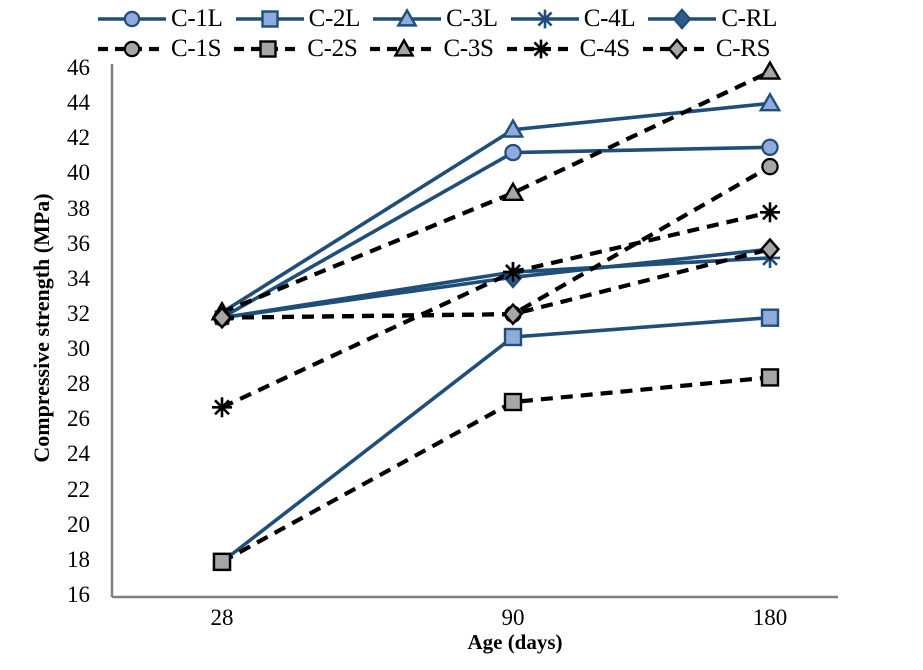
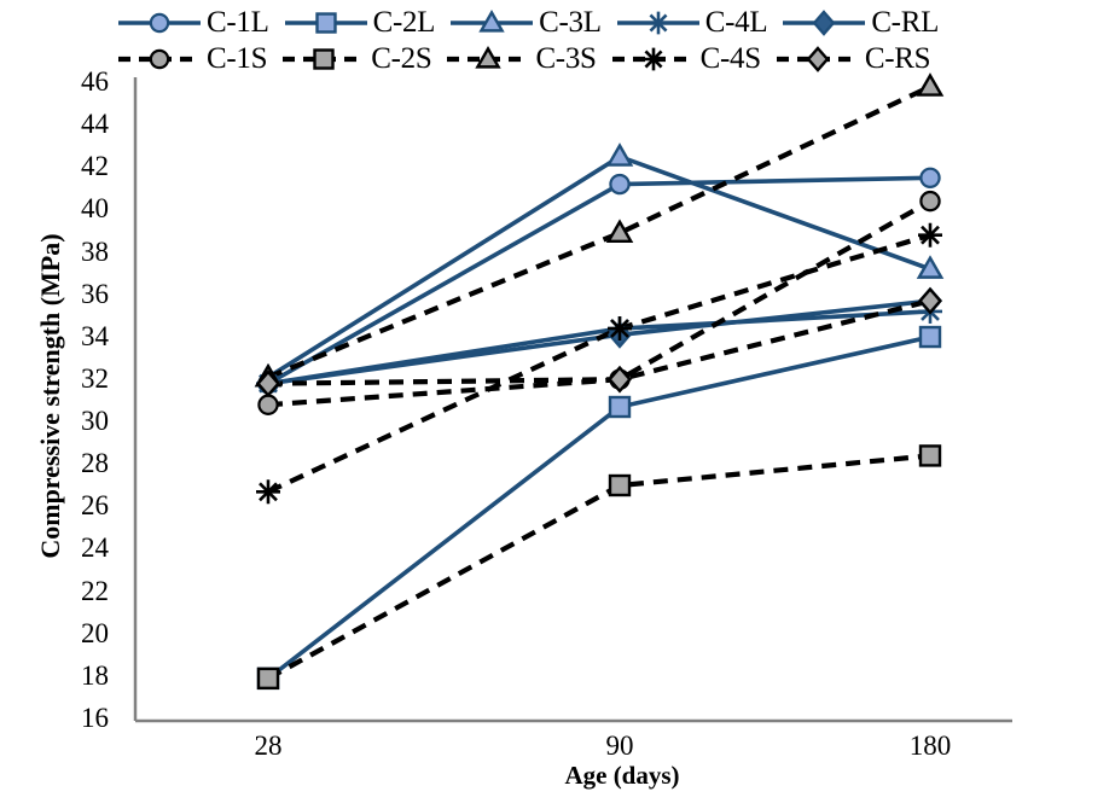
C-1S/28: 31.9 -> 30.9
C-2L/180: 31.9 -> 34.1
C-3L/180: 44.1 -> 37.3
C-4S/180: 37.9 -> 38.9
